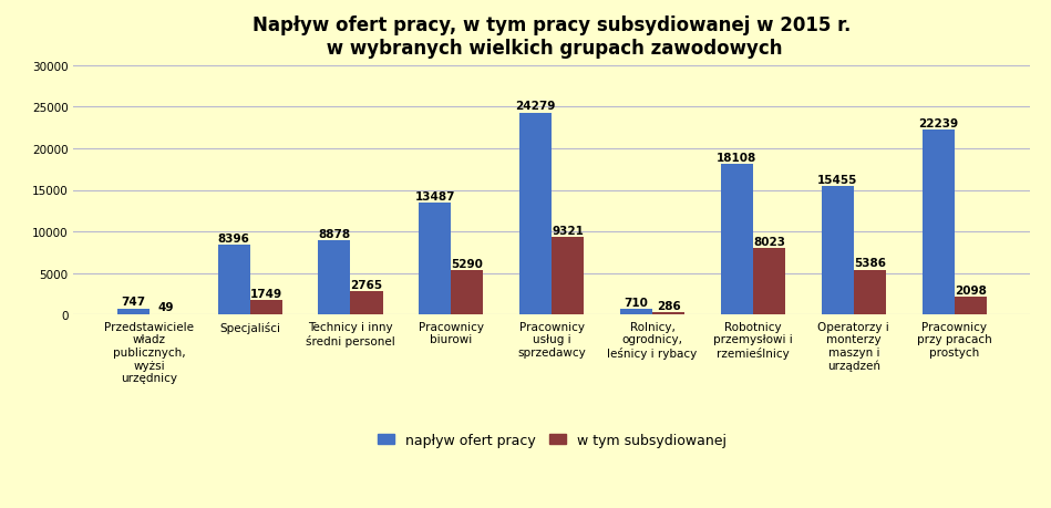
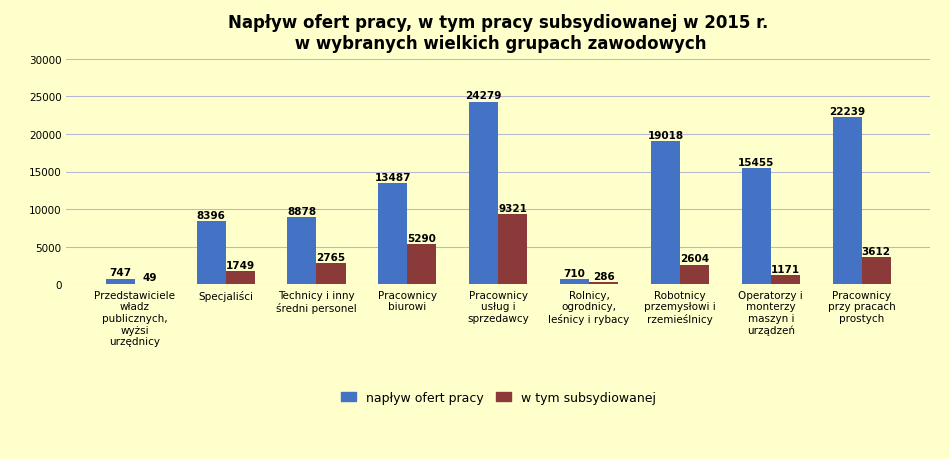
napływ ofert pracy/Robotnicy przemysłowi i rzemieślnicy: 18108 -> 19018
w tym subsydiowanej/Robotnicy przemysłowi i rzemieślnicy: 8023 -> 2604
w tym subsydiowanej/Operatorzy i monterzy maszyn i urządzeń: 5386 -> 1171
w tym subsydiowanej/Pracownicy przy pracach prostych: 2098 -> 3612
